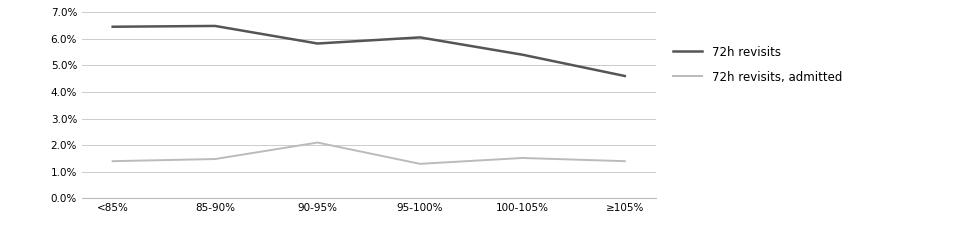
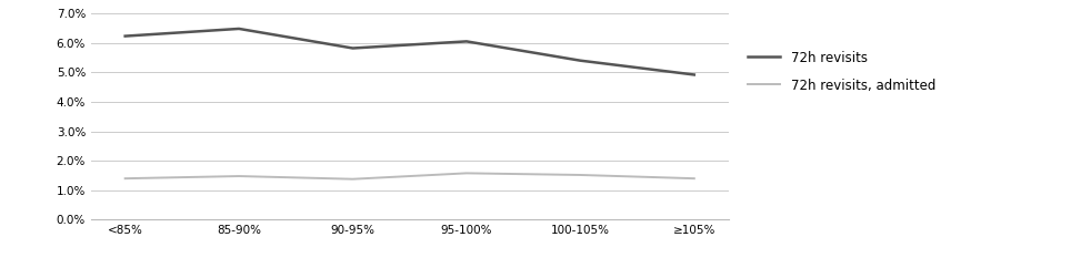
72h revisits/<85%: 6.45% -> 6.23%
72h revisits, admitted/90-95%: 2.10% -> 1.38%
72h revisits, admitted/95-100%: 1.30% -> 1.58%
72h revisits/≥105%: 4.60% -> 4.92%
